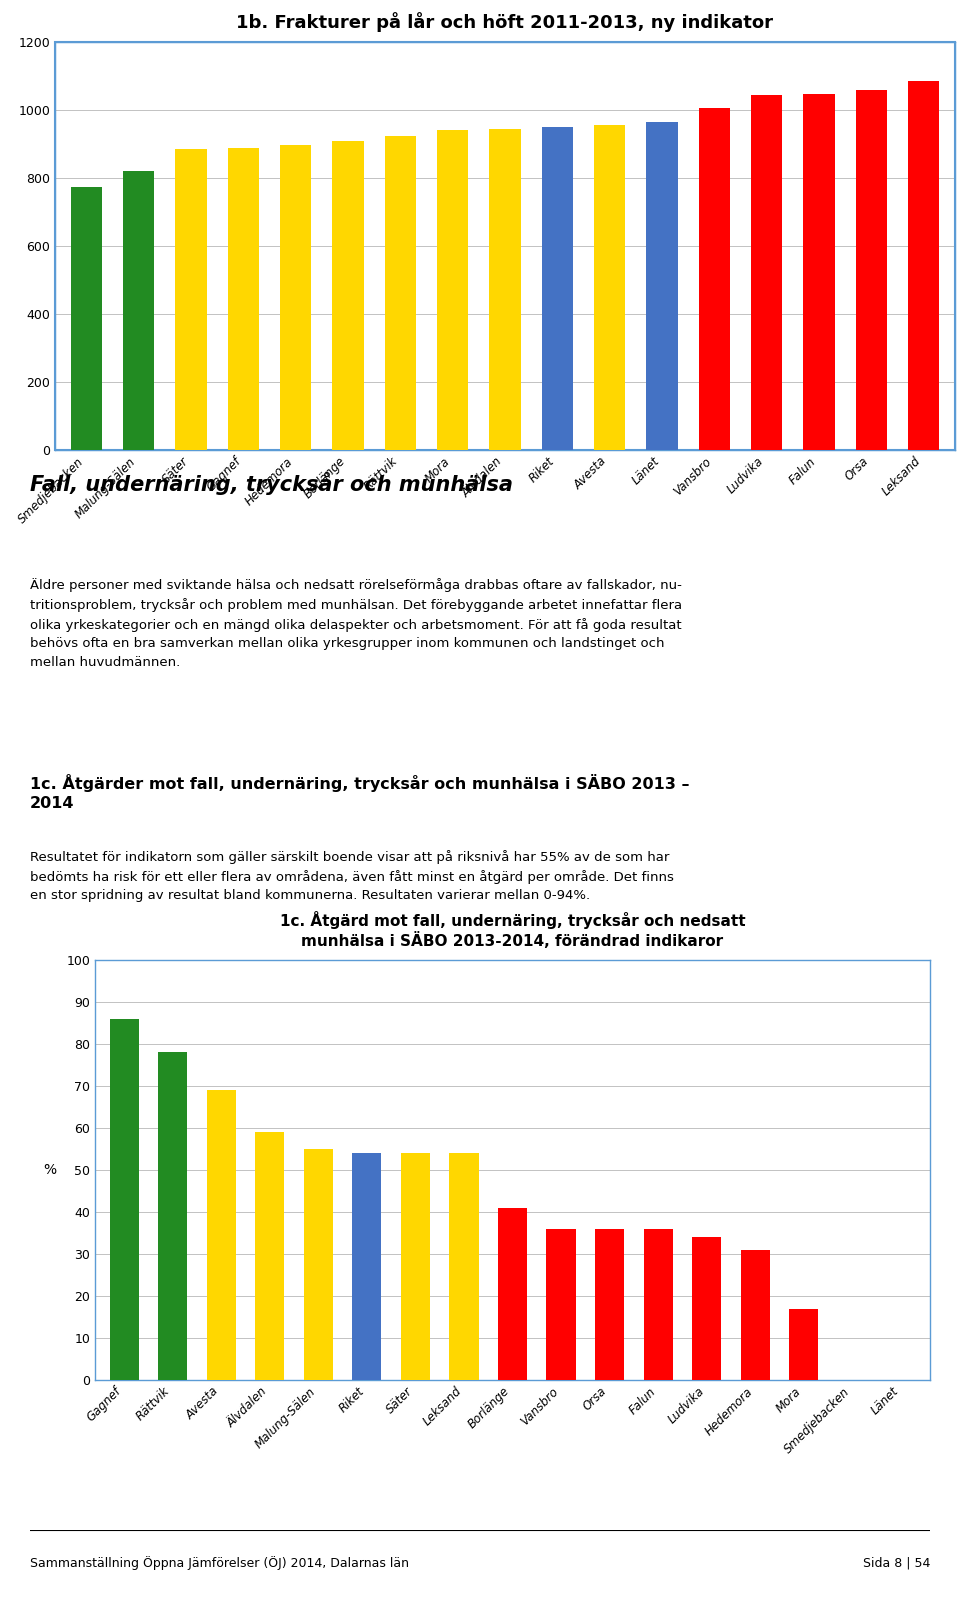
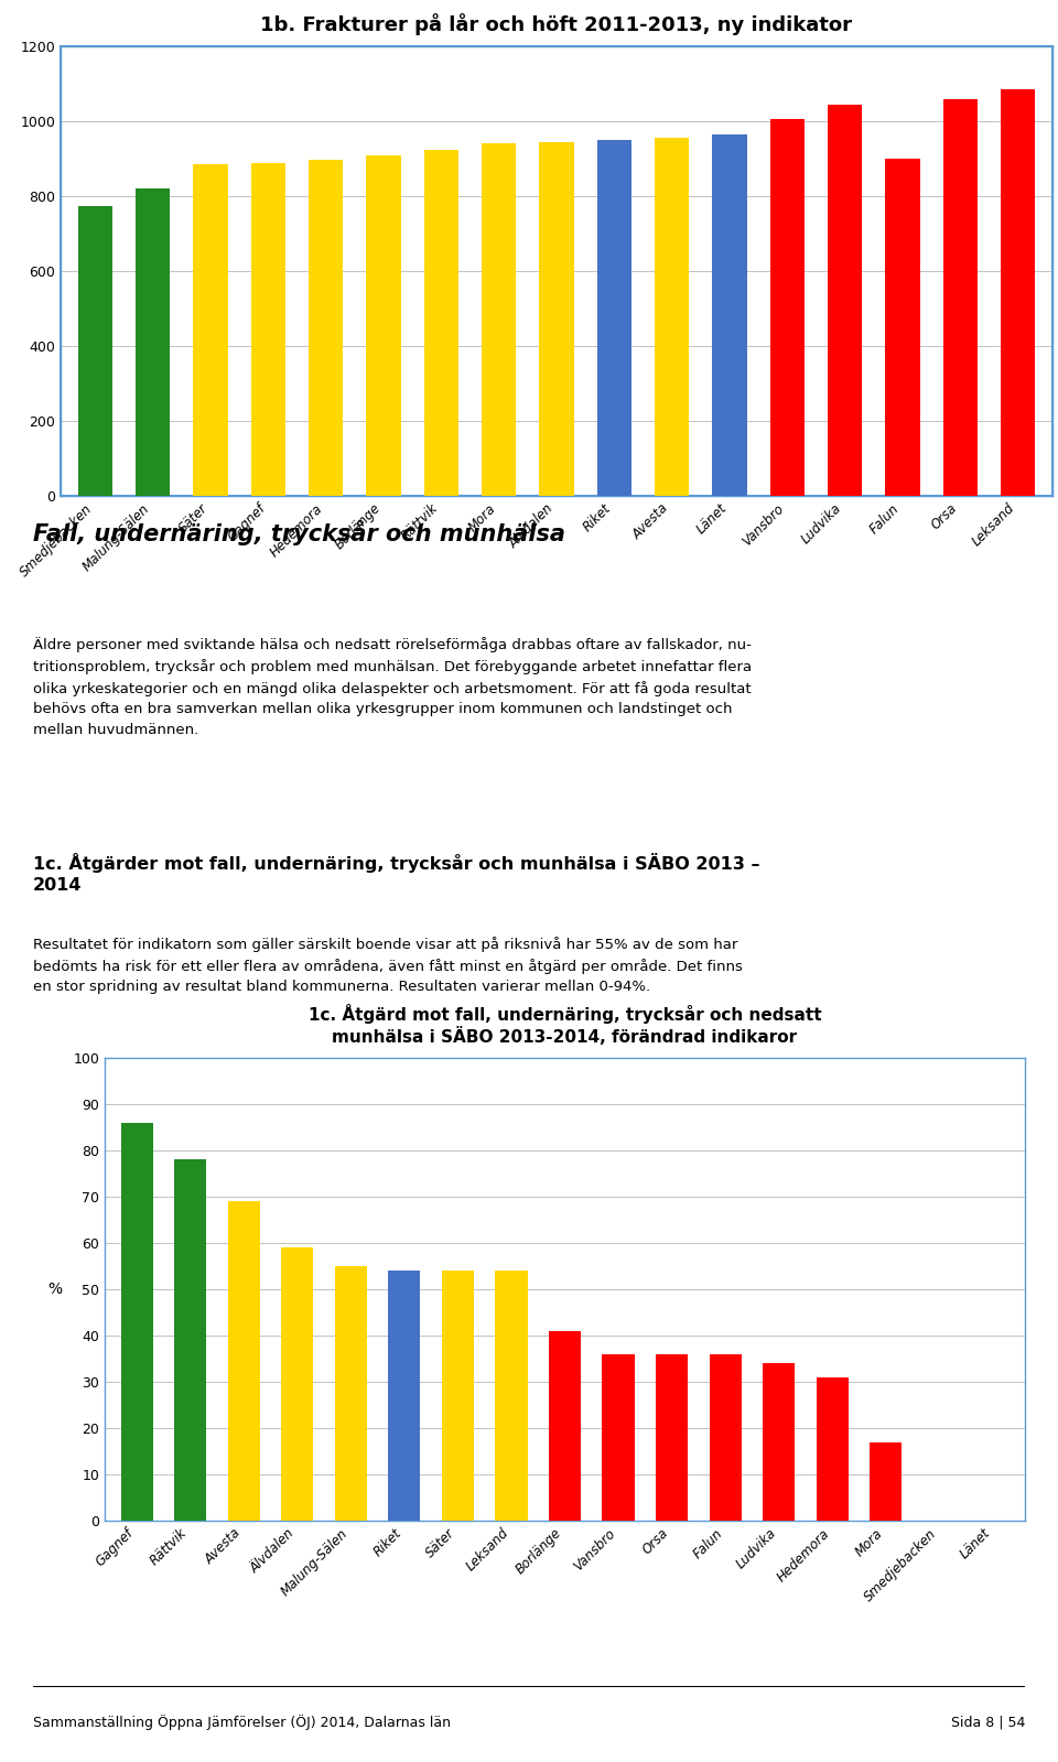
1b. Frakturer på lår och höft 2011-2013, ny indikator/Falun: 1048 -> 900
